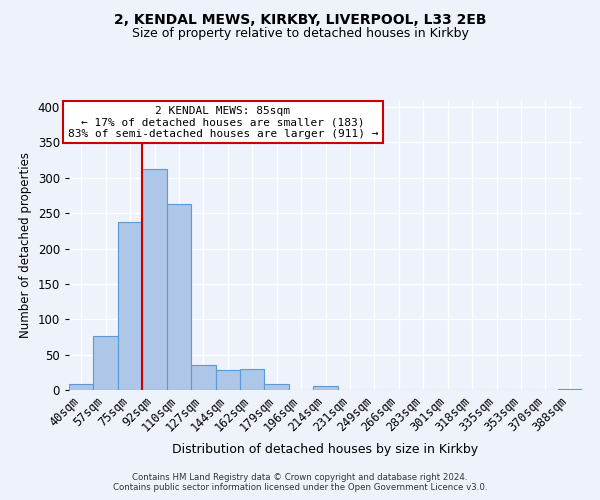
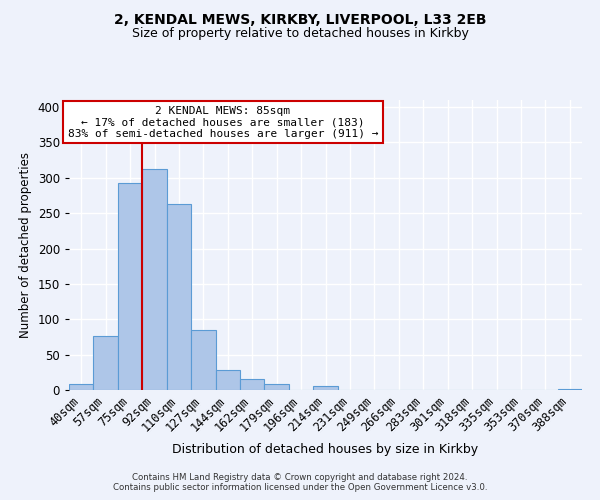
75sqm: 238 -> 292
127sqm: 36 -> 85
162sqm: 30 -> 16
